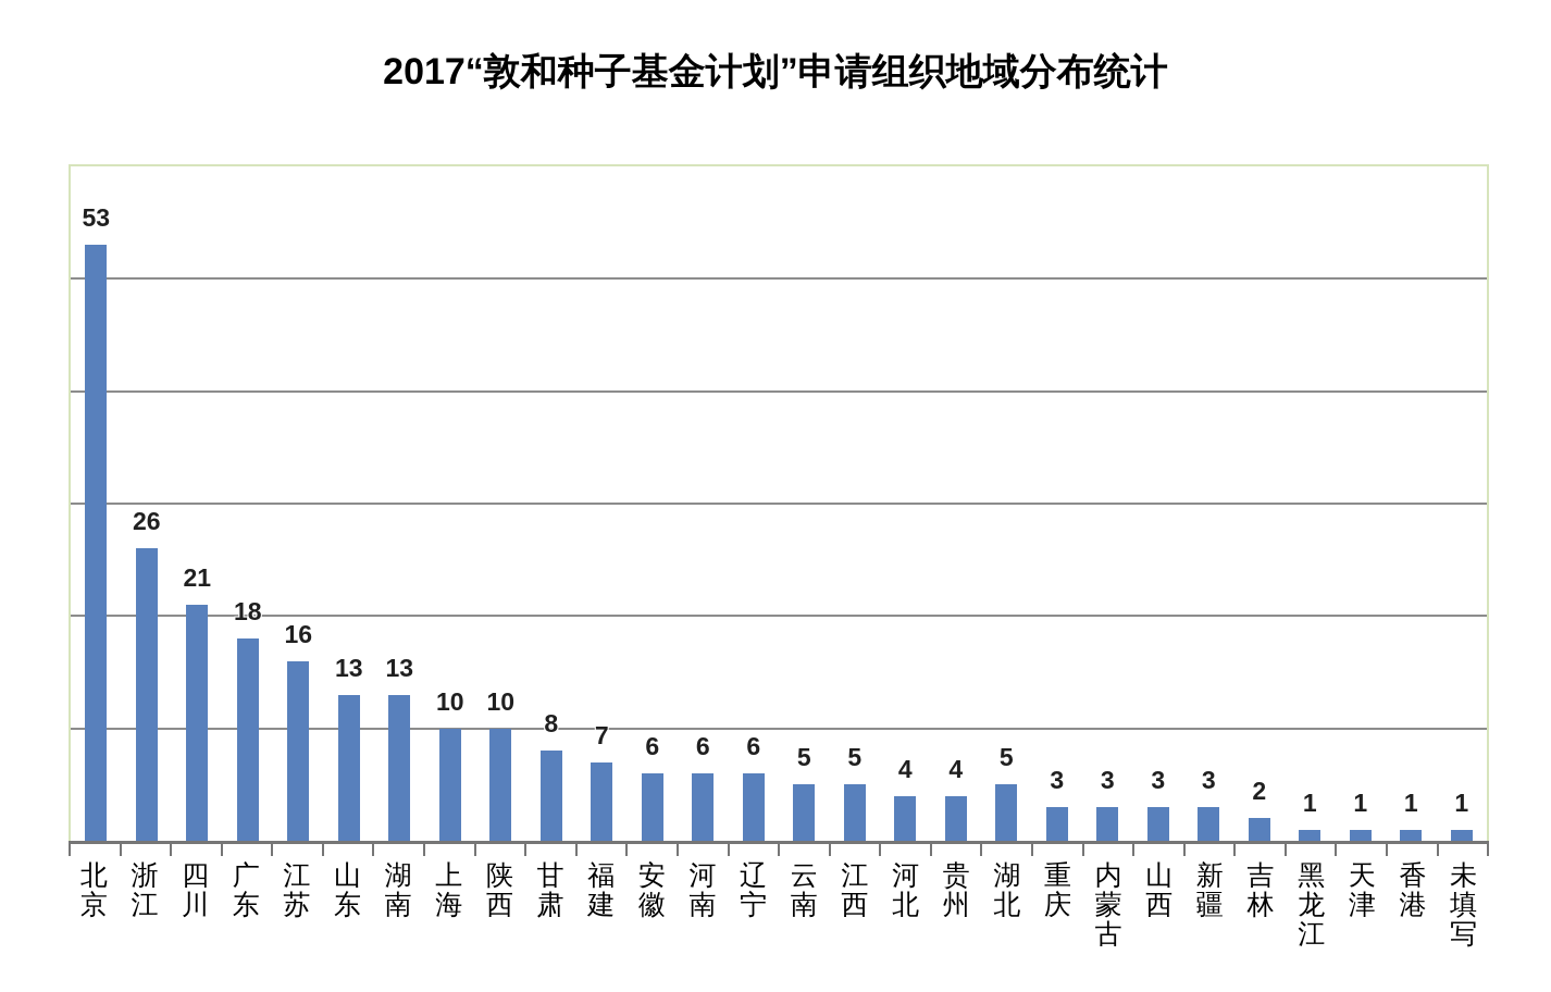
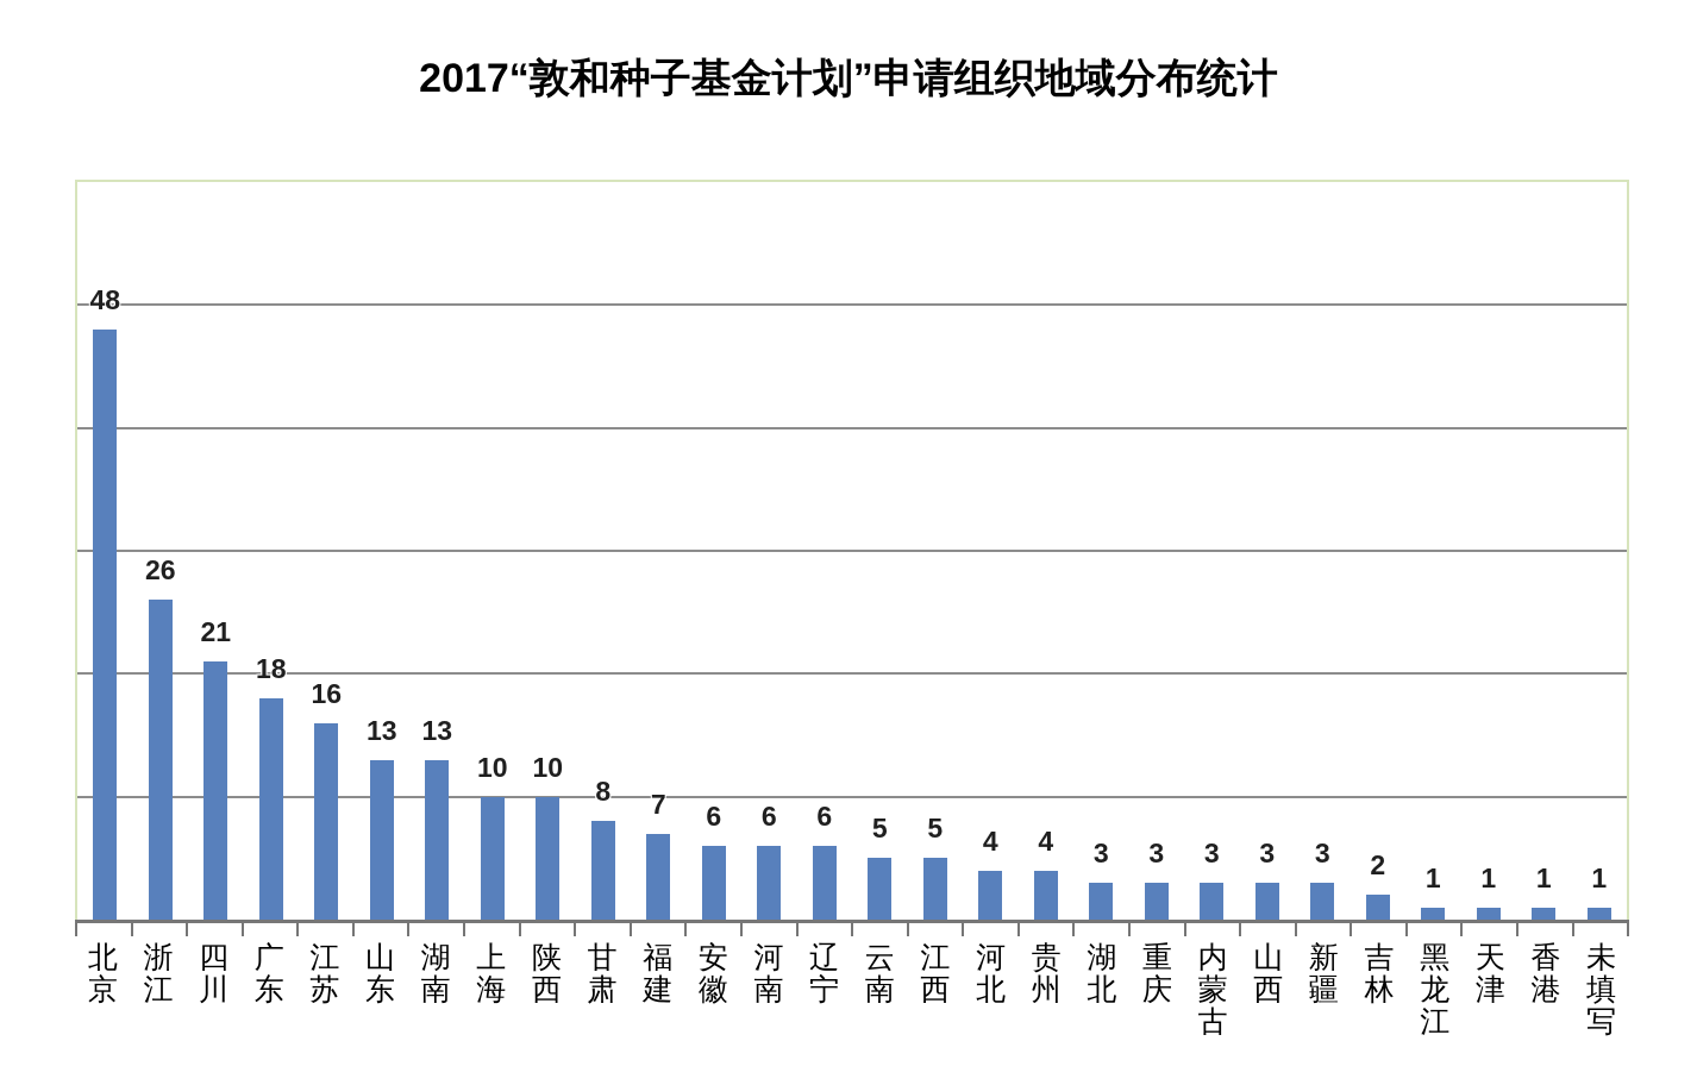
北京: 53 -> 48
湖北: 5 -> 3
